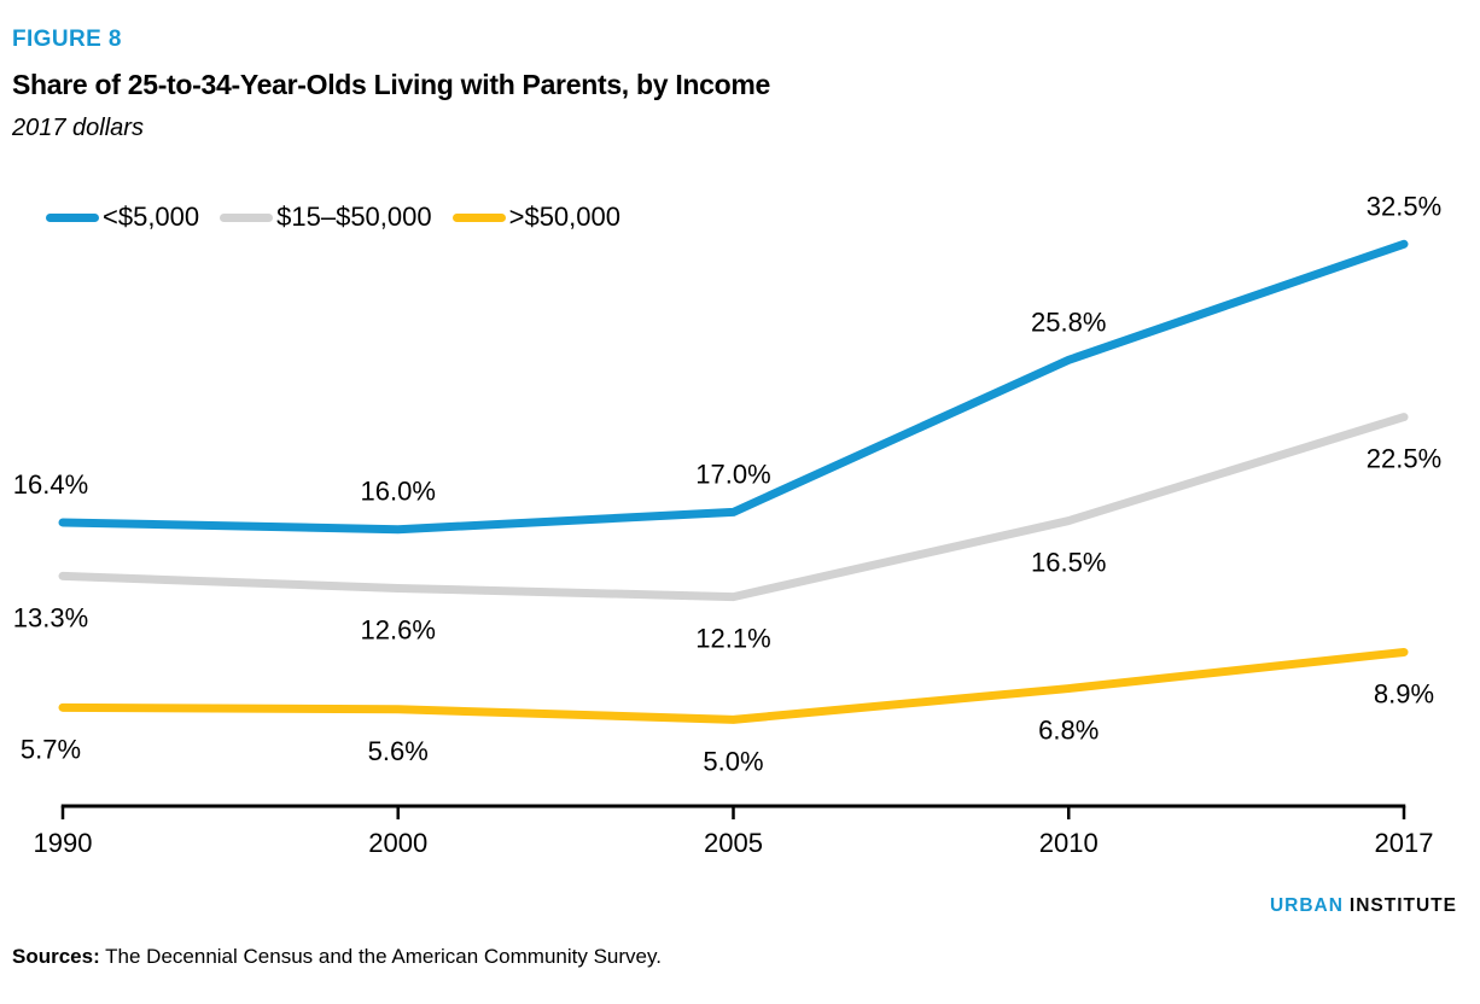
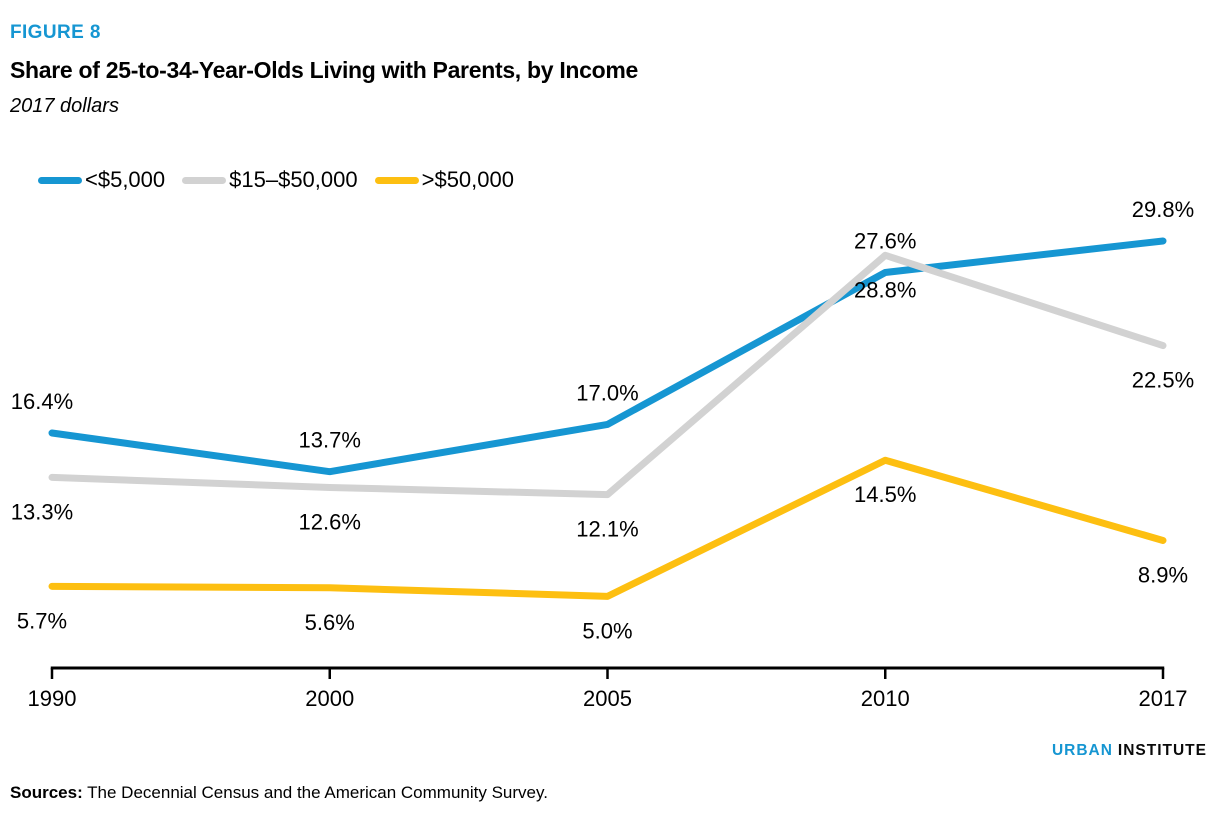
<$5,000/2000: 16.0% -> 13.7%
<$5,000/2010: 25.8% -> 27.6%
$15–$50,000/2010: 16.5% -> 28.8%
>$50,000/2010: 6.8% -> 14.5%
<$5,000/2017: 32.5% -> 29.8%
